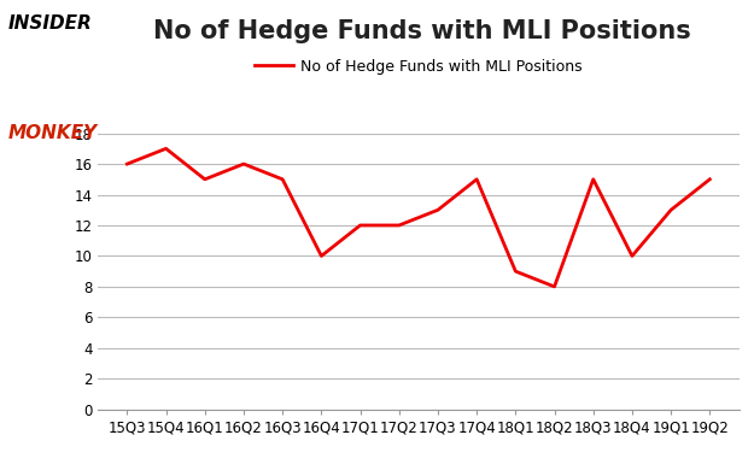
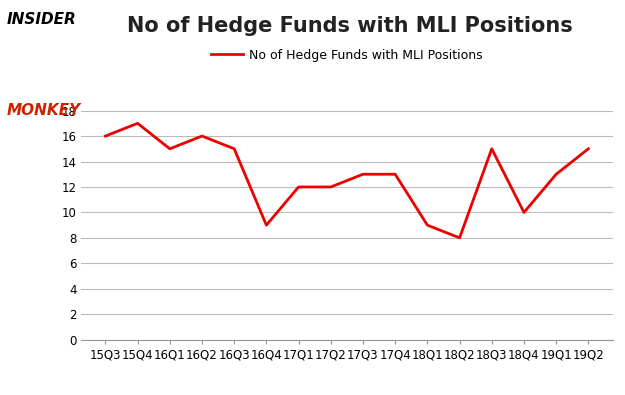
16Q4: 10 -> 9
17Q4: 15 -> 13
